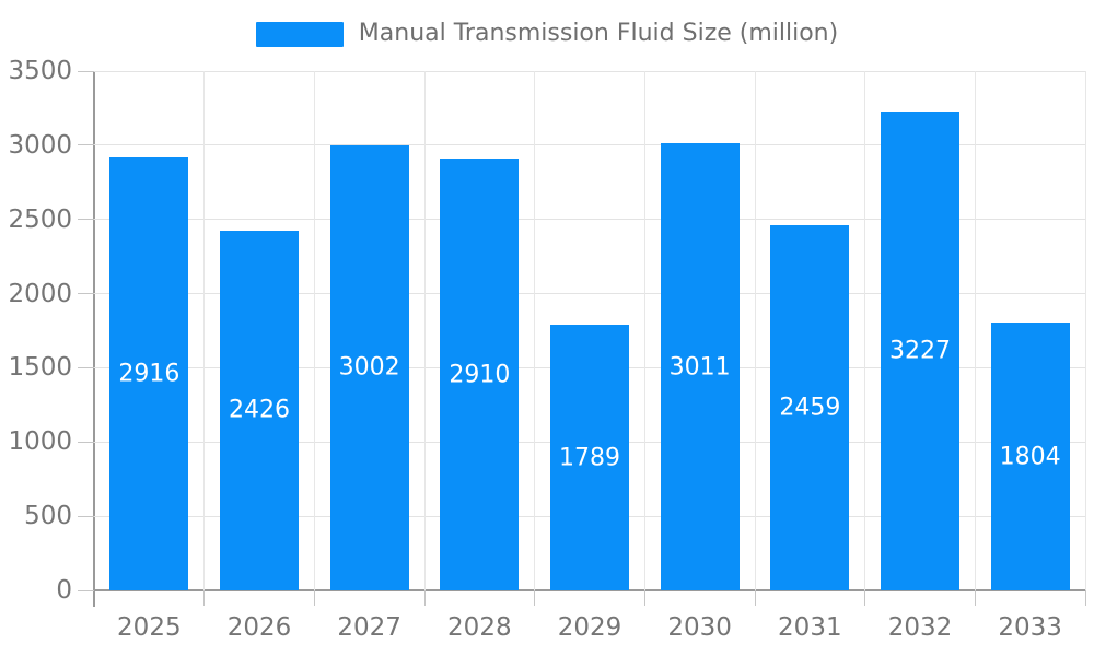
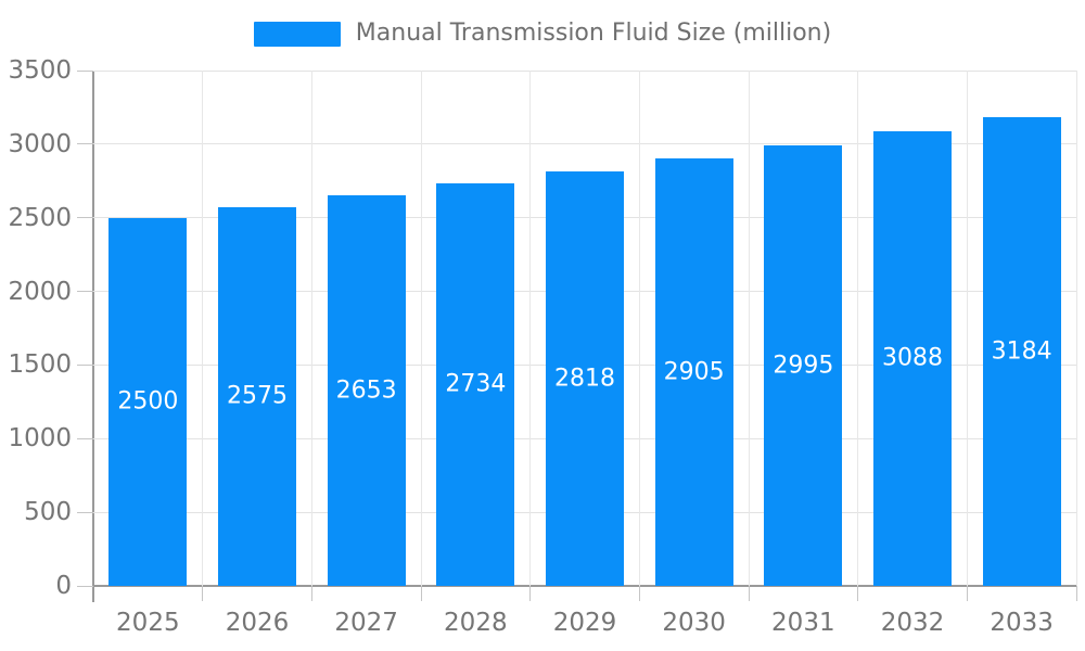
2025: 2916 -> 2500
2026: 2426 -> 2575
2027: 3002 -> 2653
2028: 2910 -> 2734
2029: 1789 -> 2818
2030: 3011 -> 2905
2031: 2459 -> 2995
2032: 3227 -> 3088
2033: 1804 -> 3184
